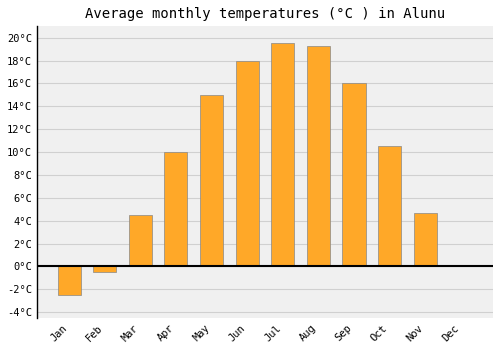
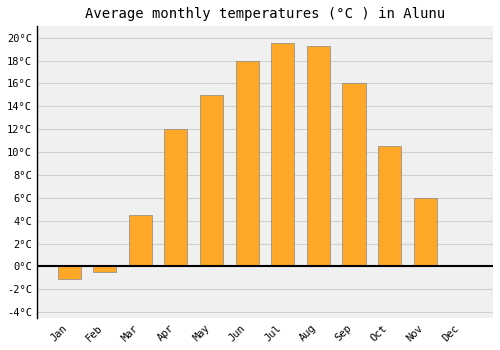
Jan: -2.5°C -> -1.1°C
Apr: 10.0°C -> 12.0°C
Nov: 4.7°C -> 6.0°C
